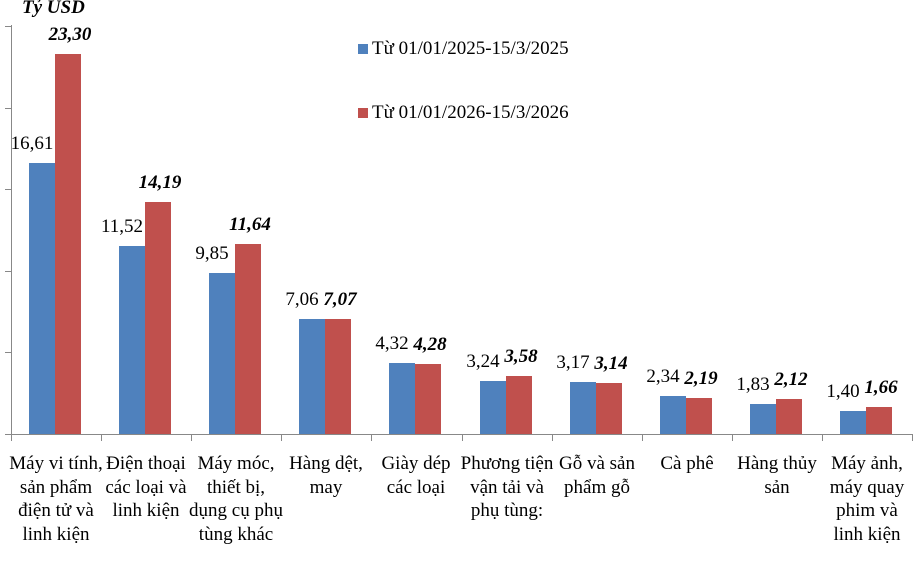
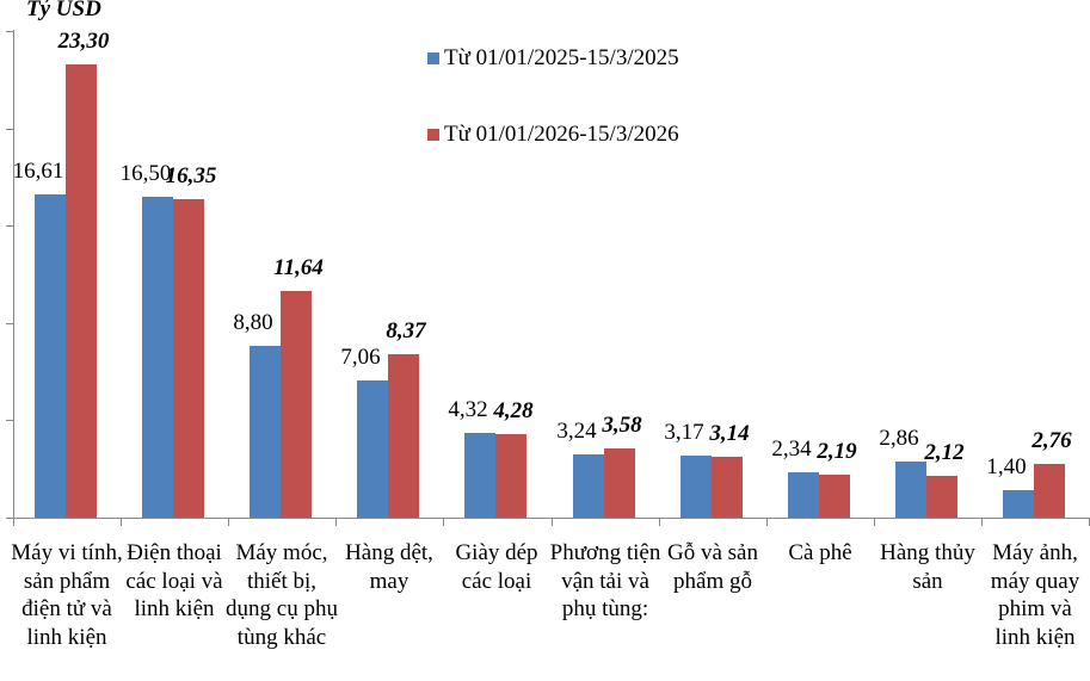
Từ 01/01/2025-15/3/2025/Điện thoại các loại và linh kiện: 11,52 -> 16,50
Từ 01/01/2026-15/3/2026/Điện thoại các loại và linh kiện: 14,19 -> 16,35
Từ 01/01/2025-15/3/2025/Máy móc, thiết bị, dụng cụ phụ tùng khác: 9,85 -> 8,80
Từ 01/01/2026-15/3/2026/Hàng dệt, may: 7,07 -> 8,37
Từ 01/01/2025-15/3/2025/Hàng thủy sản: 1,83 -> 2,86
Từ 01/01/2026-15/3/2026/Máy ảnh, máy quay phim và linh kiện: 1,66 -> 2,76
